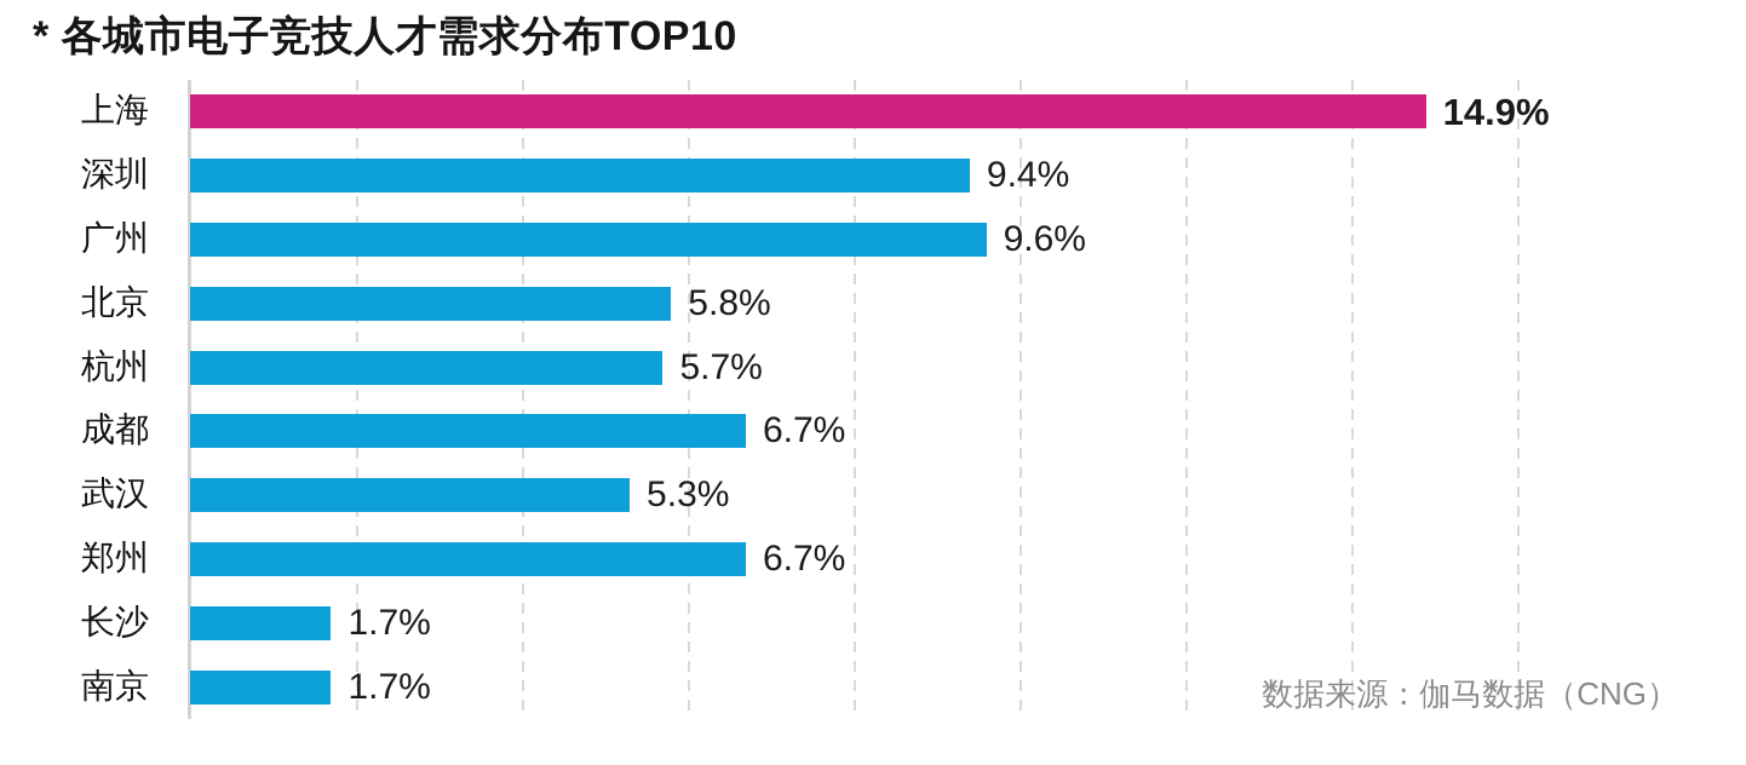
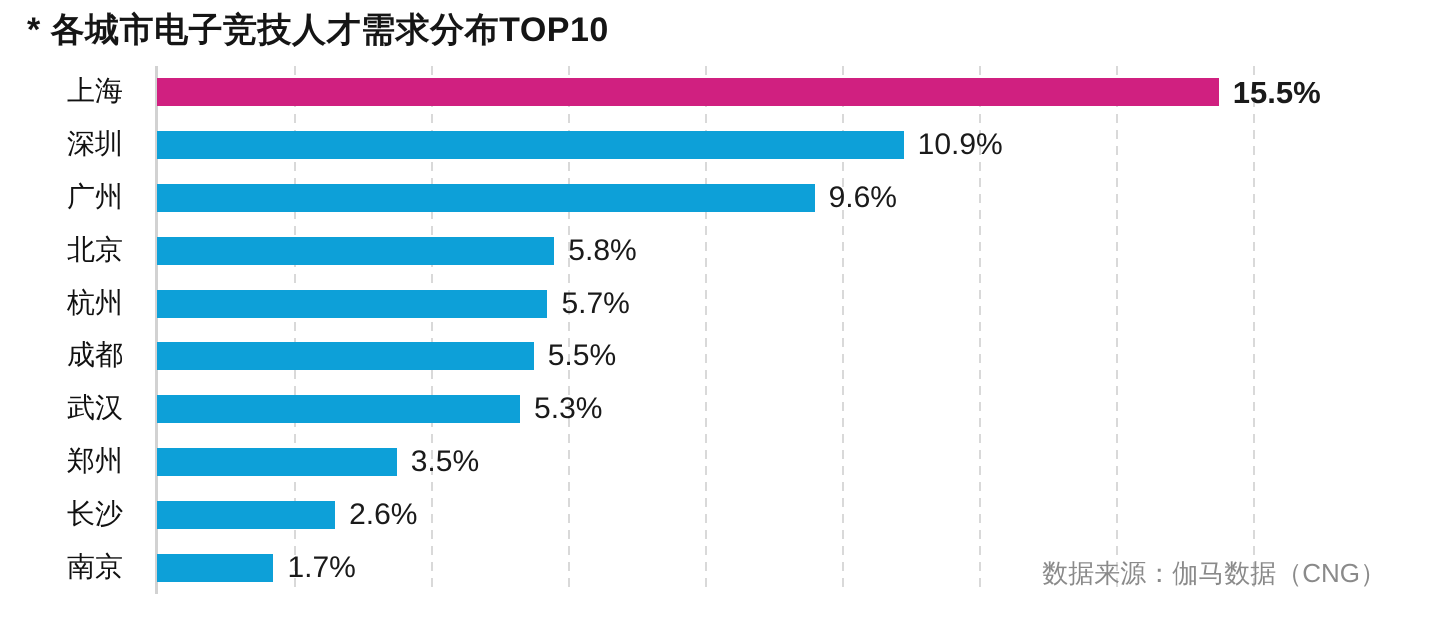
上海: 14.9% -> 15.5%
深圳: 9.4% -> 10.9%
成都: 6.7% -> 5.5%
郑州: 6.7% -> 3.5%
长沙: 1.7% -> 2.6%
